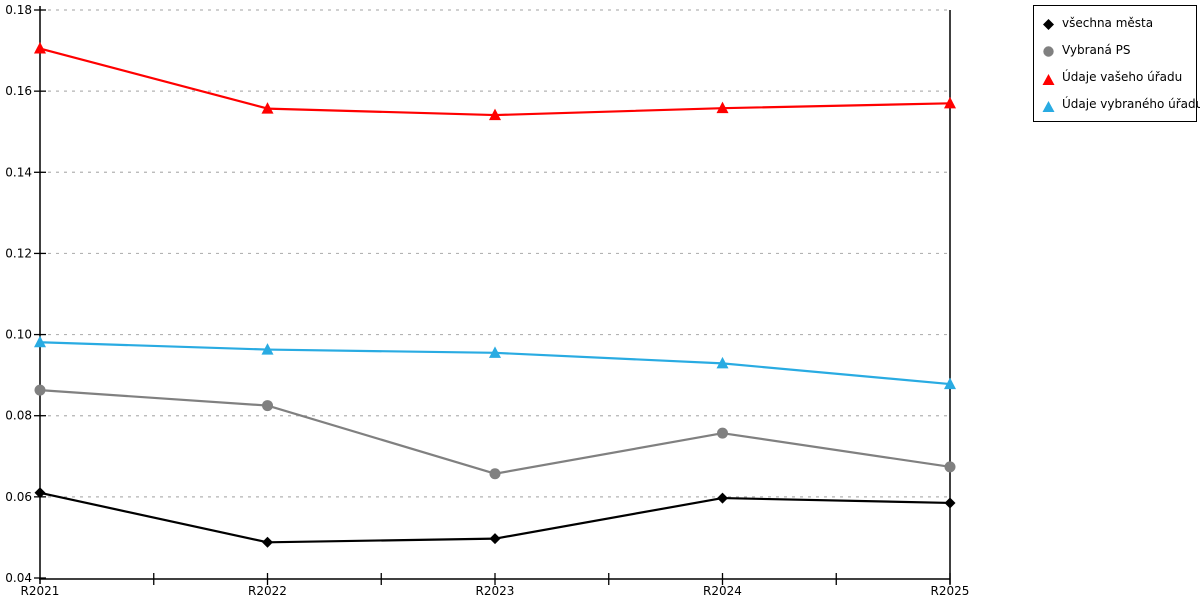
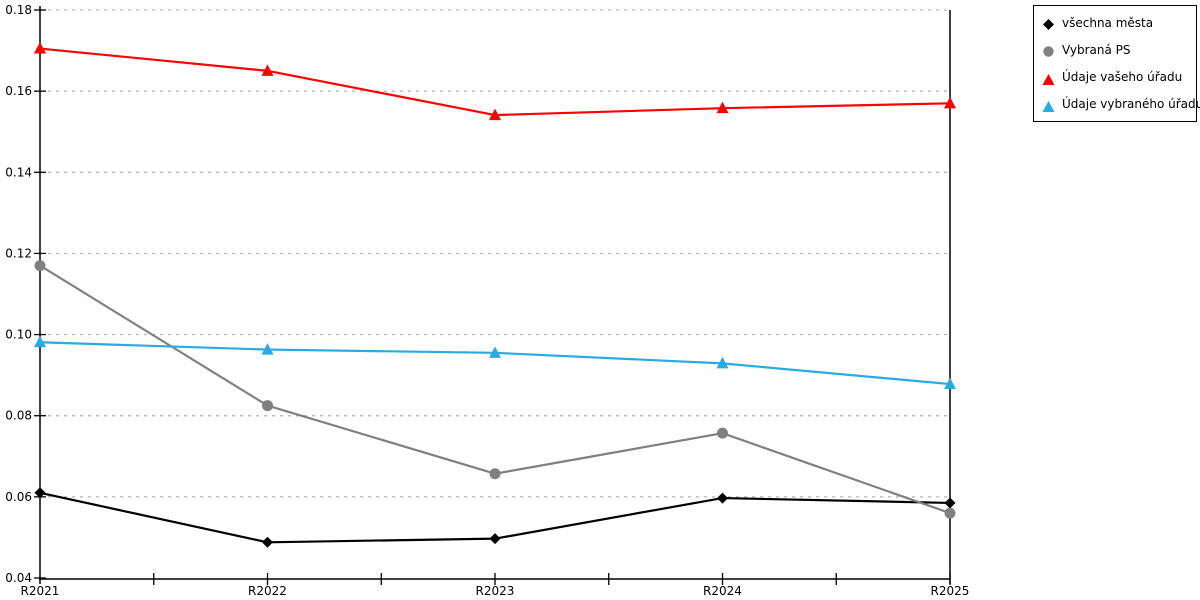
Vybraná PS/R2021: 0.086 -> 0.117
Údaje vašeho úřadu/R2022: 0.156 -> 0.165
Vybraná PS/R2025: 0.067 -> 0.056
